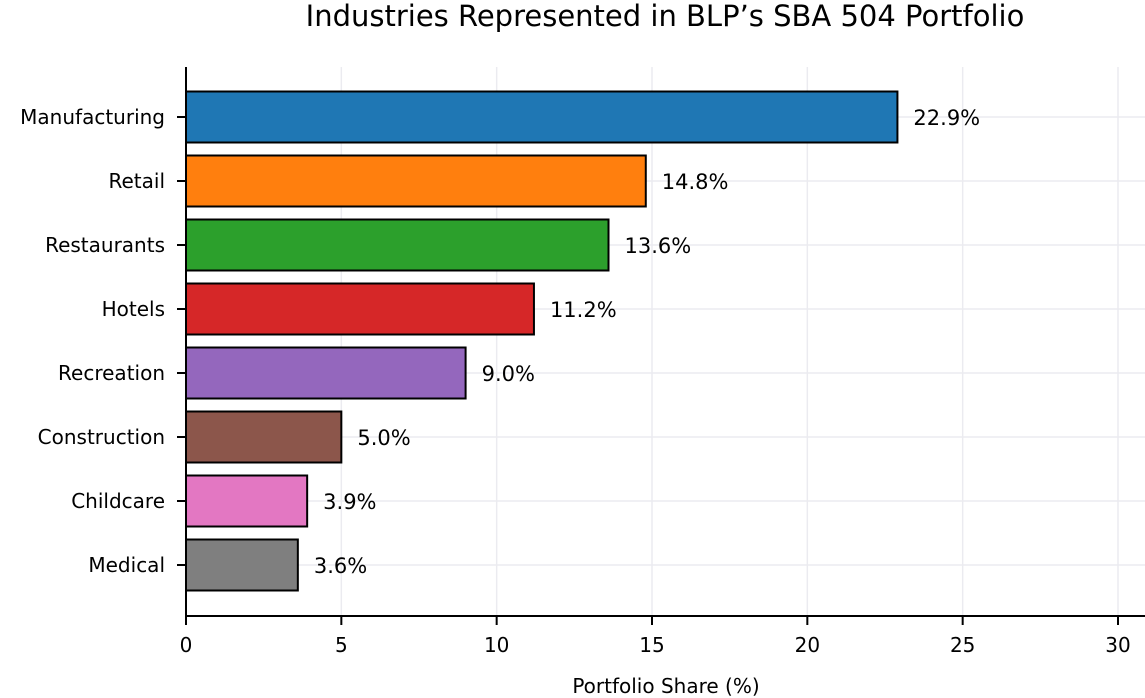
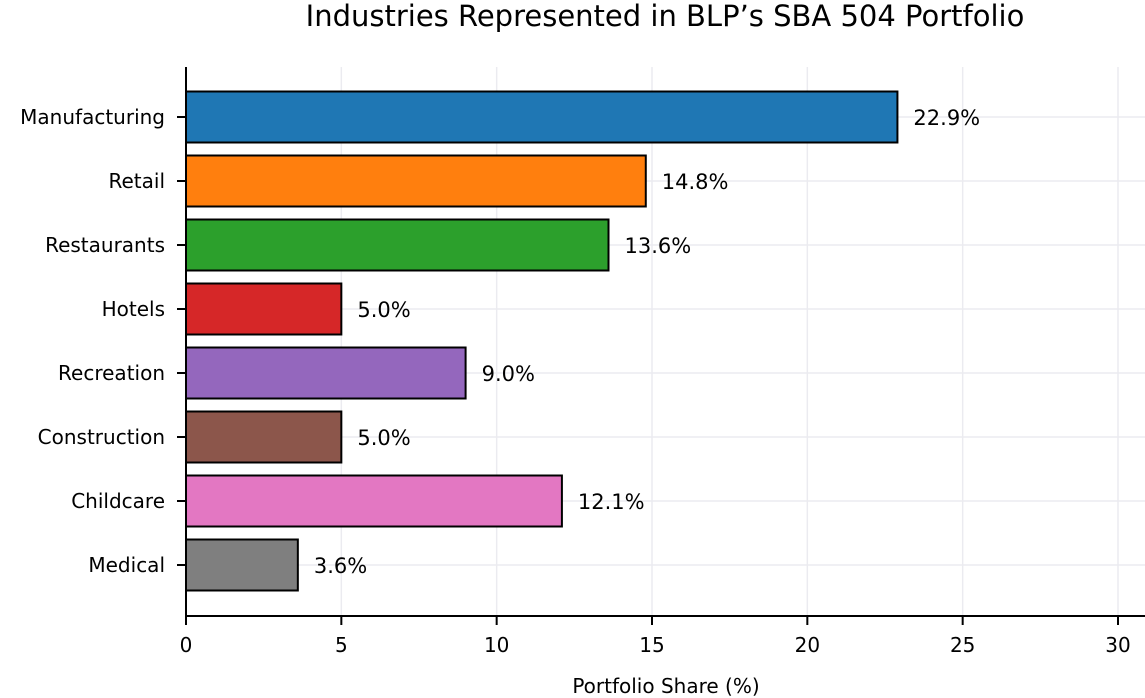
Hotels: 11.2% -> 5.0%
Childcare: 3.9% -> 12.1%
